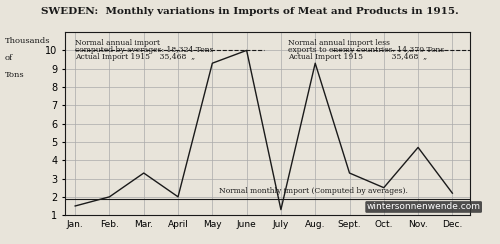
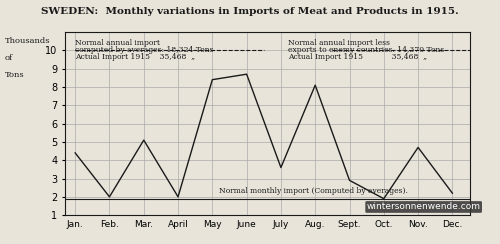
Jan.: 1.5 -> 4.4
Mar.: 3.3 -> 5.1
May: 9.3 -> 8.4
June: 10.0 -> 8.7
July: 1.3 -> 3.6
Aug.: 9.3 -> 8.1
Sept.: 3.3 -> 2.9
Oct.: 2.5 -> 1.9
